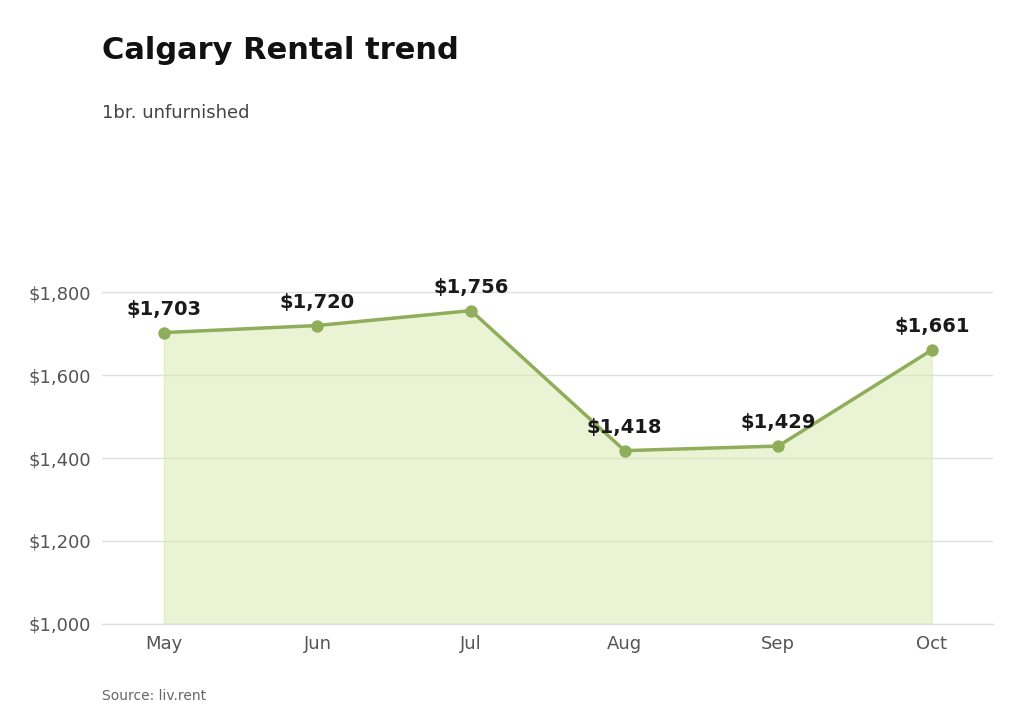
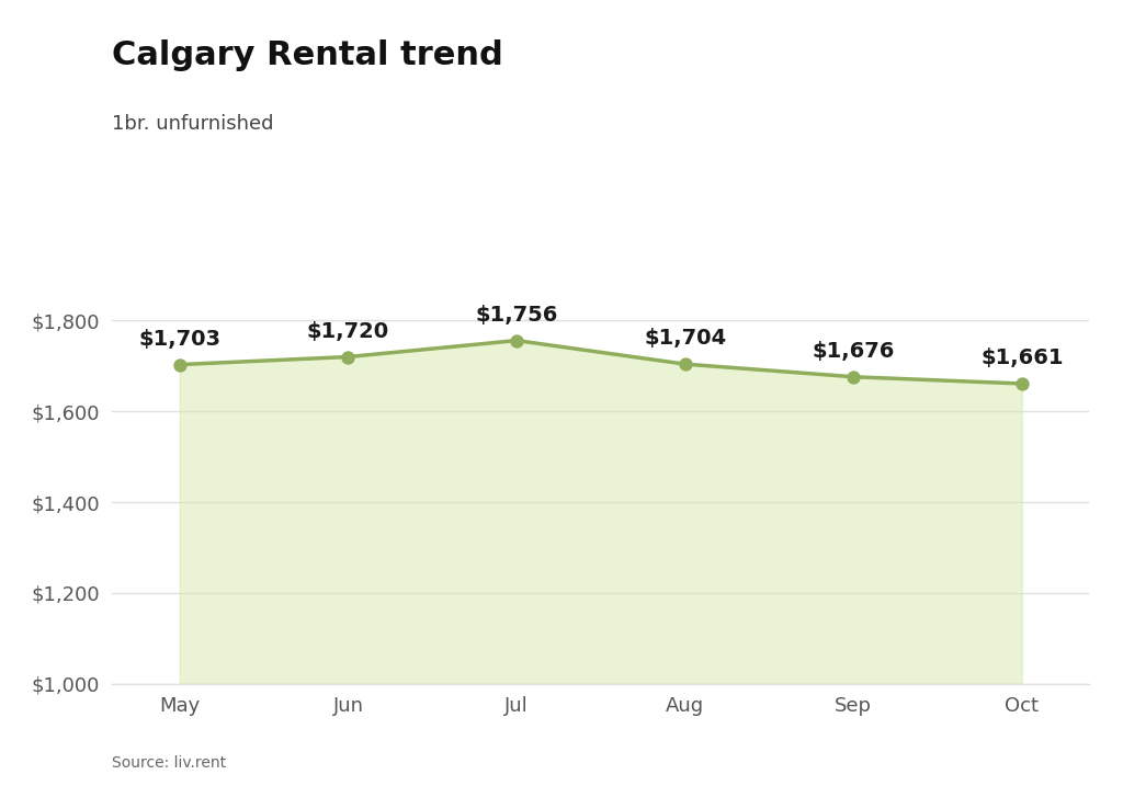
Aug: $1,418 -> $1,704
Sep: $1,429 -> $1,676
